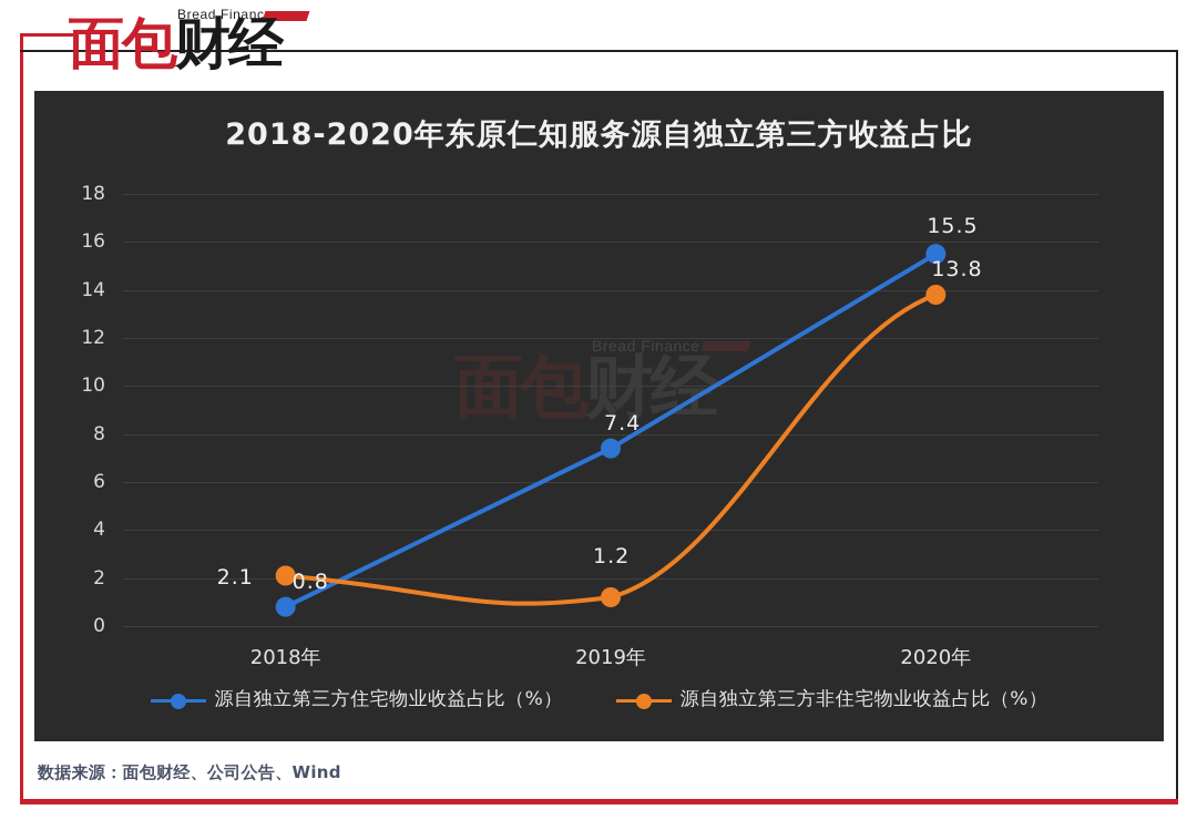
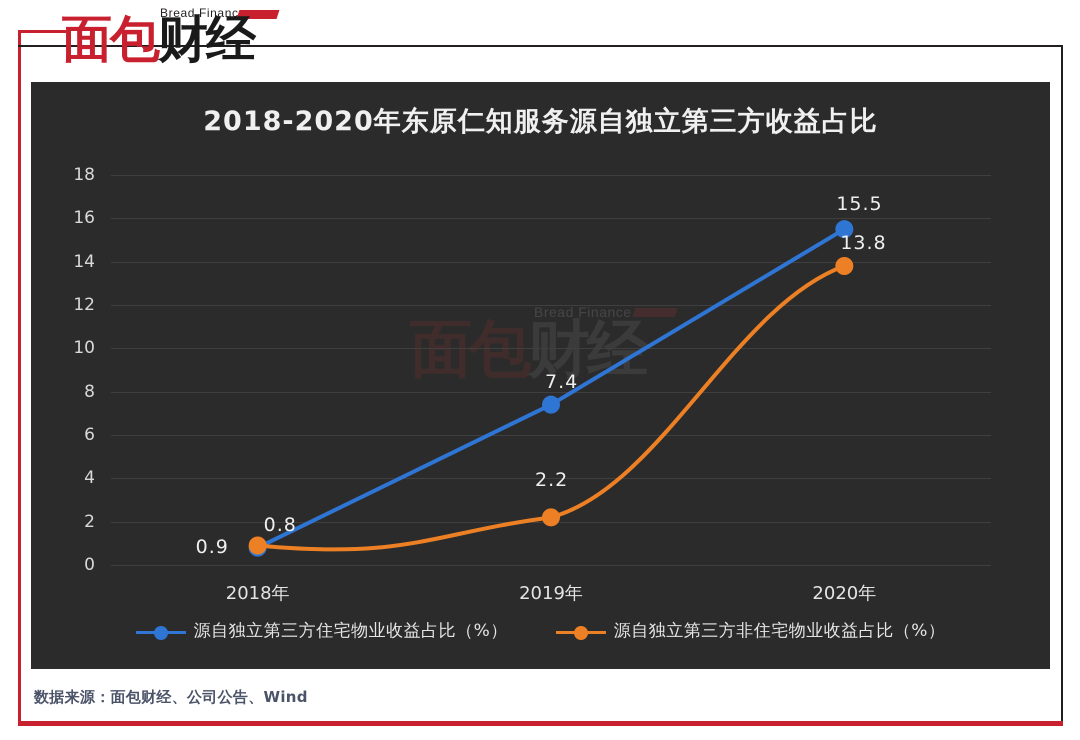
源自独立第三方非住宅物业收益占比（%）/2018年: 2.1 -> 0.9
源自独立第三方非住宅物业收益占比（%）/2019年: 1.2 -> 2.2
